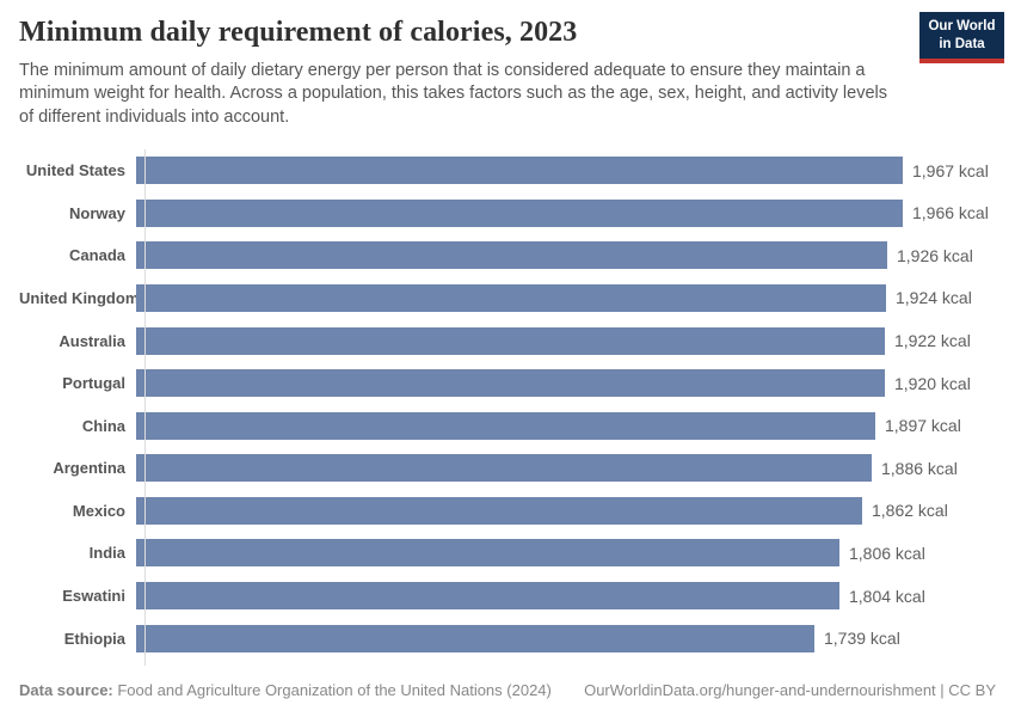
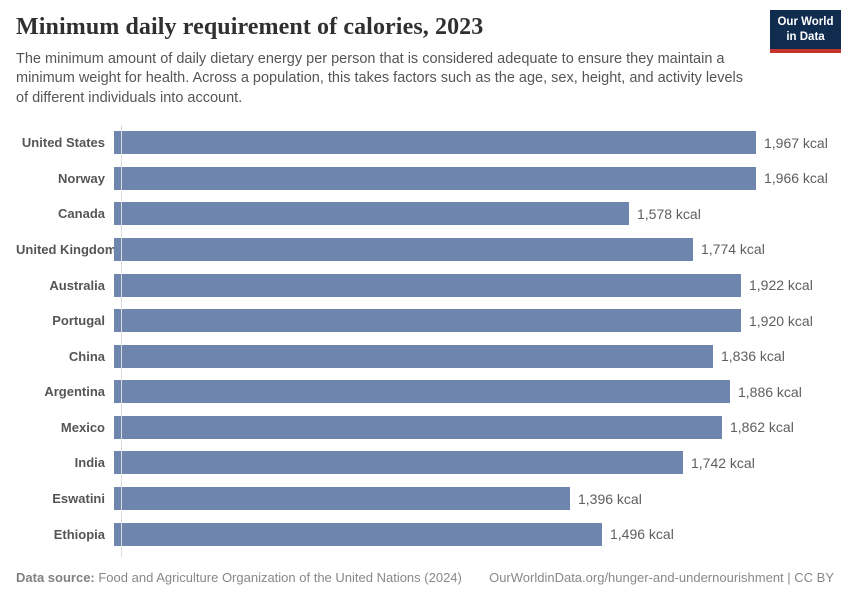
Canada: 1,926 -> 1,578
United Kingdom: 1,924 -> 1,774
China: 1,897 -> 1,836
India: 1,806 -> 1,742
Eswatini: 1,804 -> 1,396
Ethiopia: 1,739 -> 1,496
